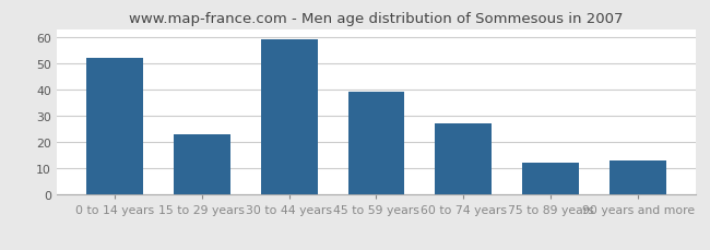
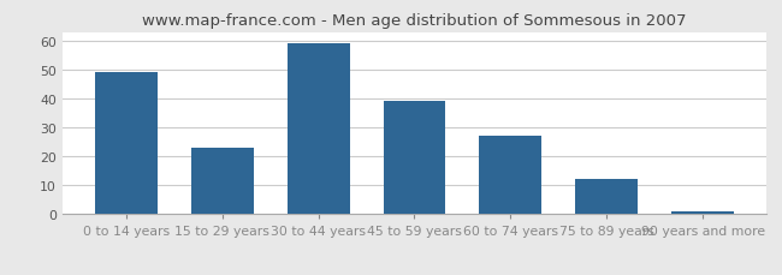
0 to 14 years: 52 -> 49
90 years and more: 13 -> 1
